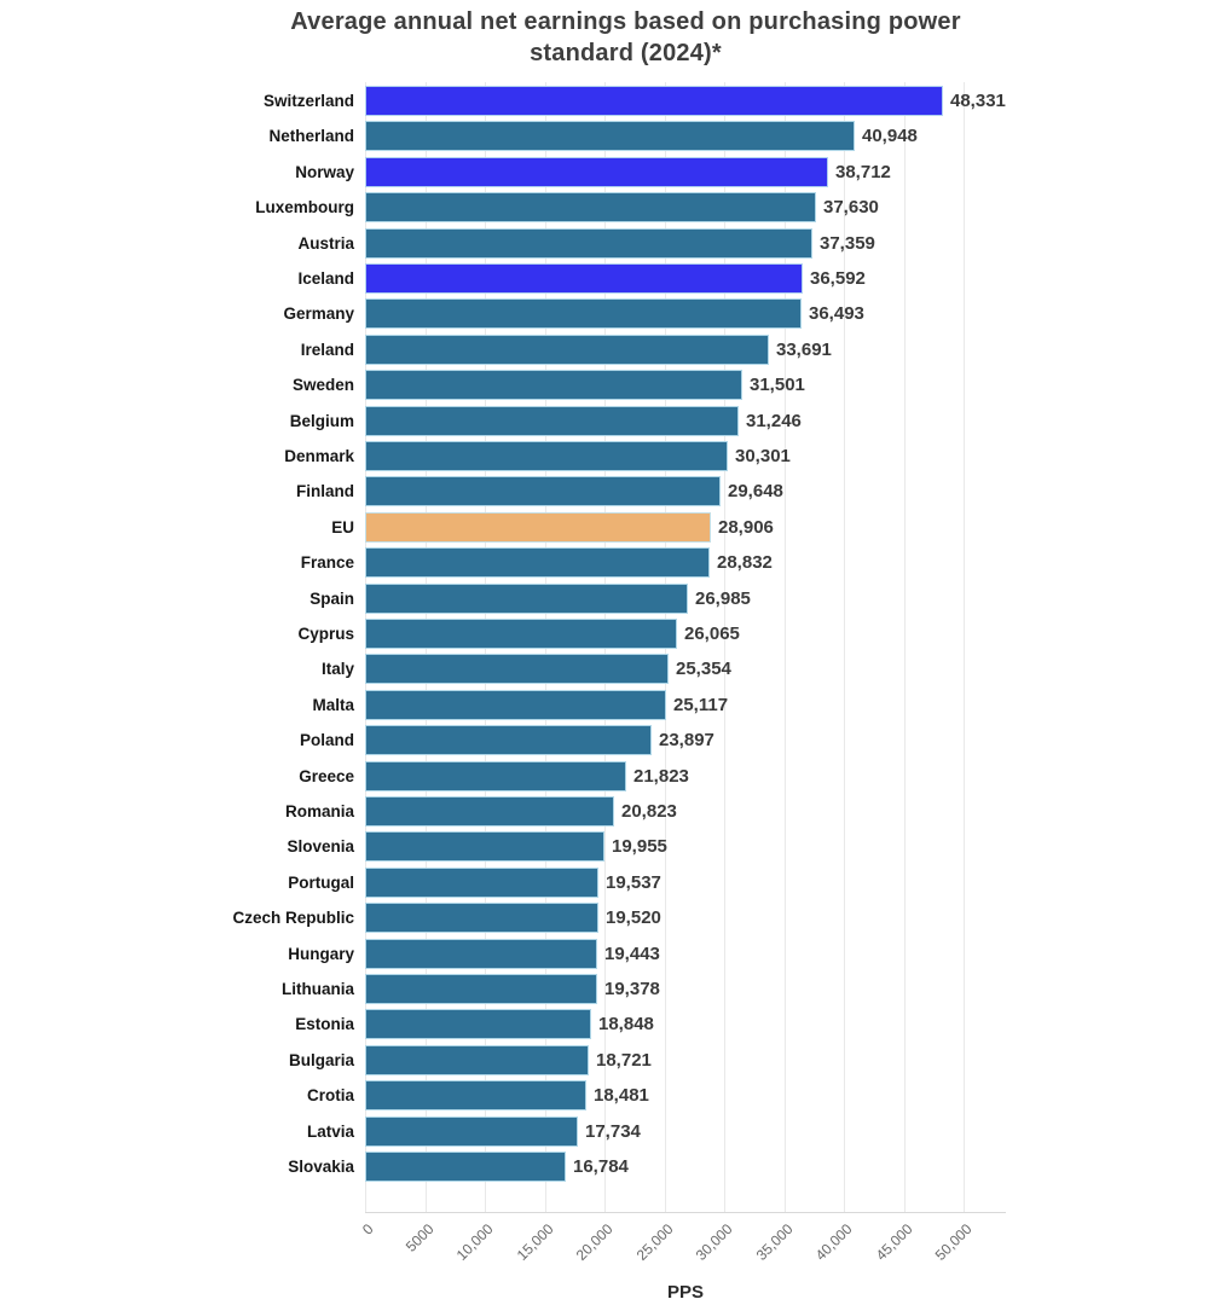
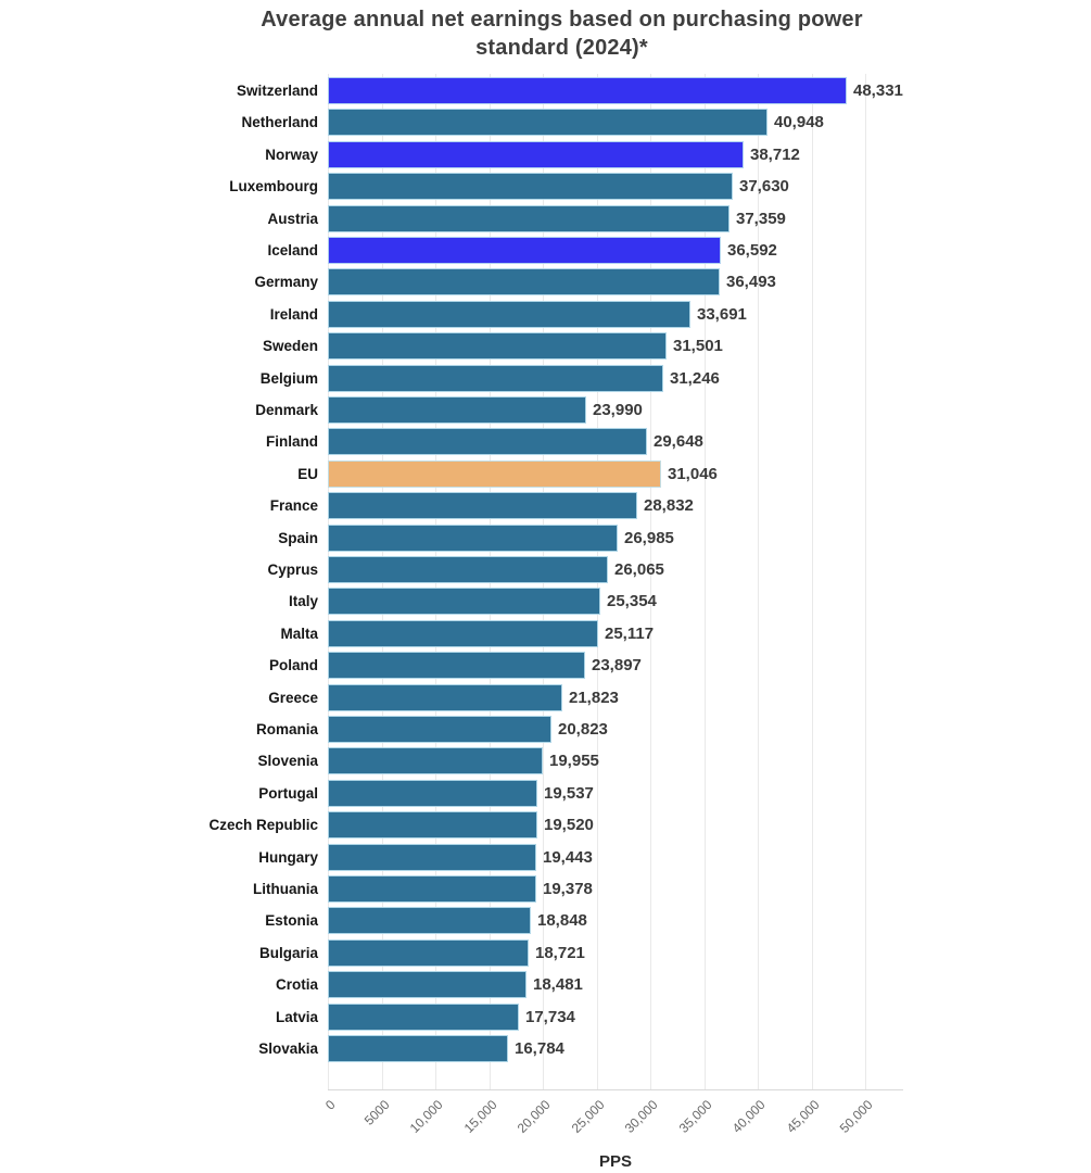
Denmark: 30,301 -> 23,990
EU: 28,906 -> 31,046
